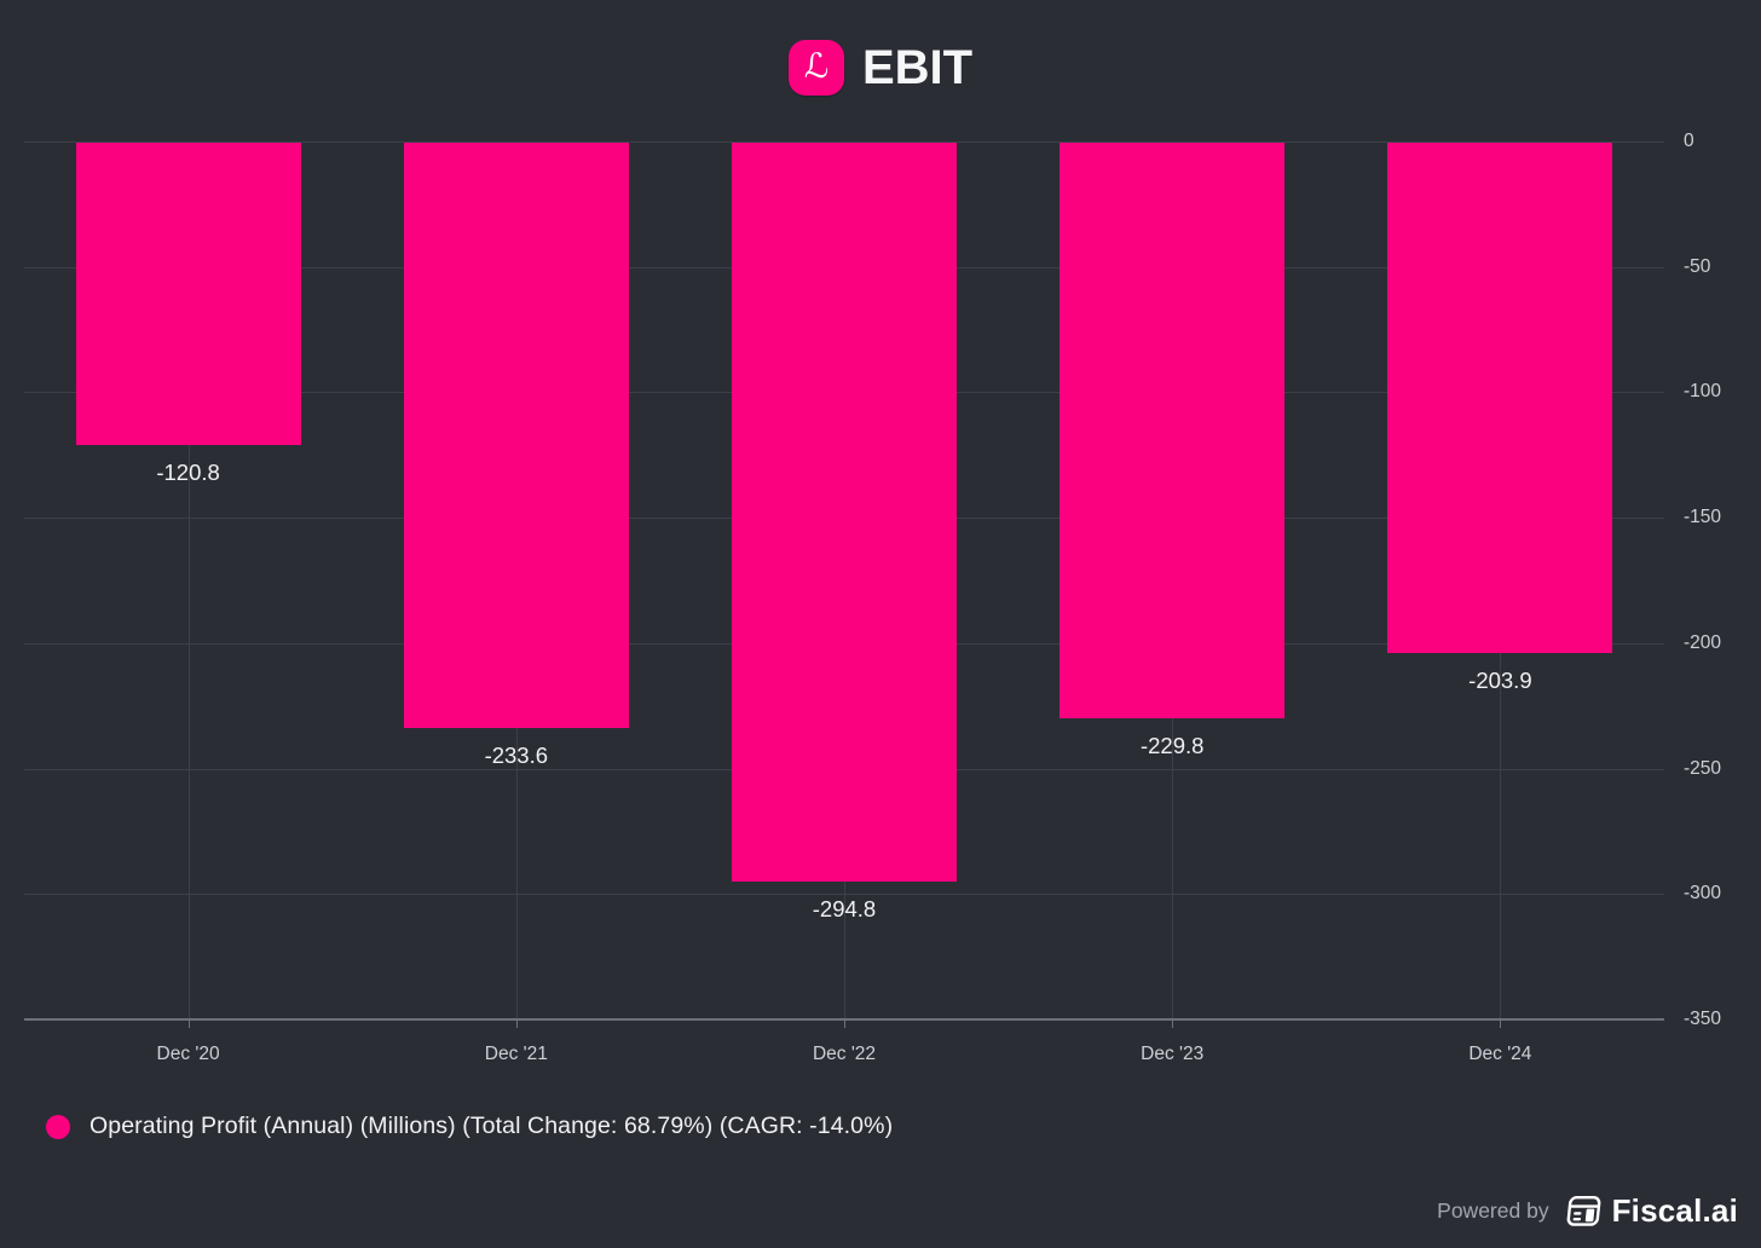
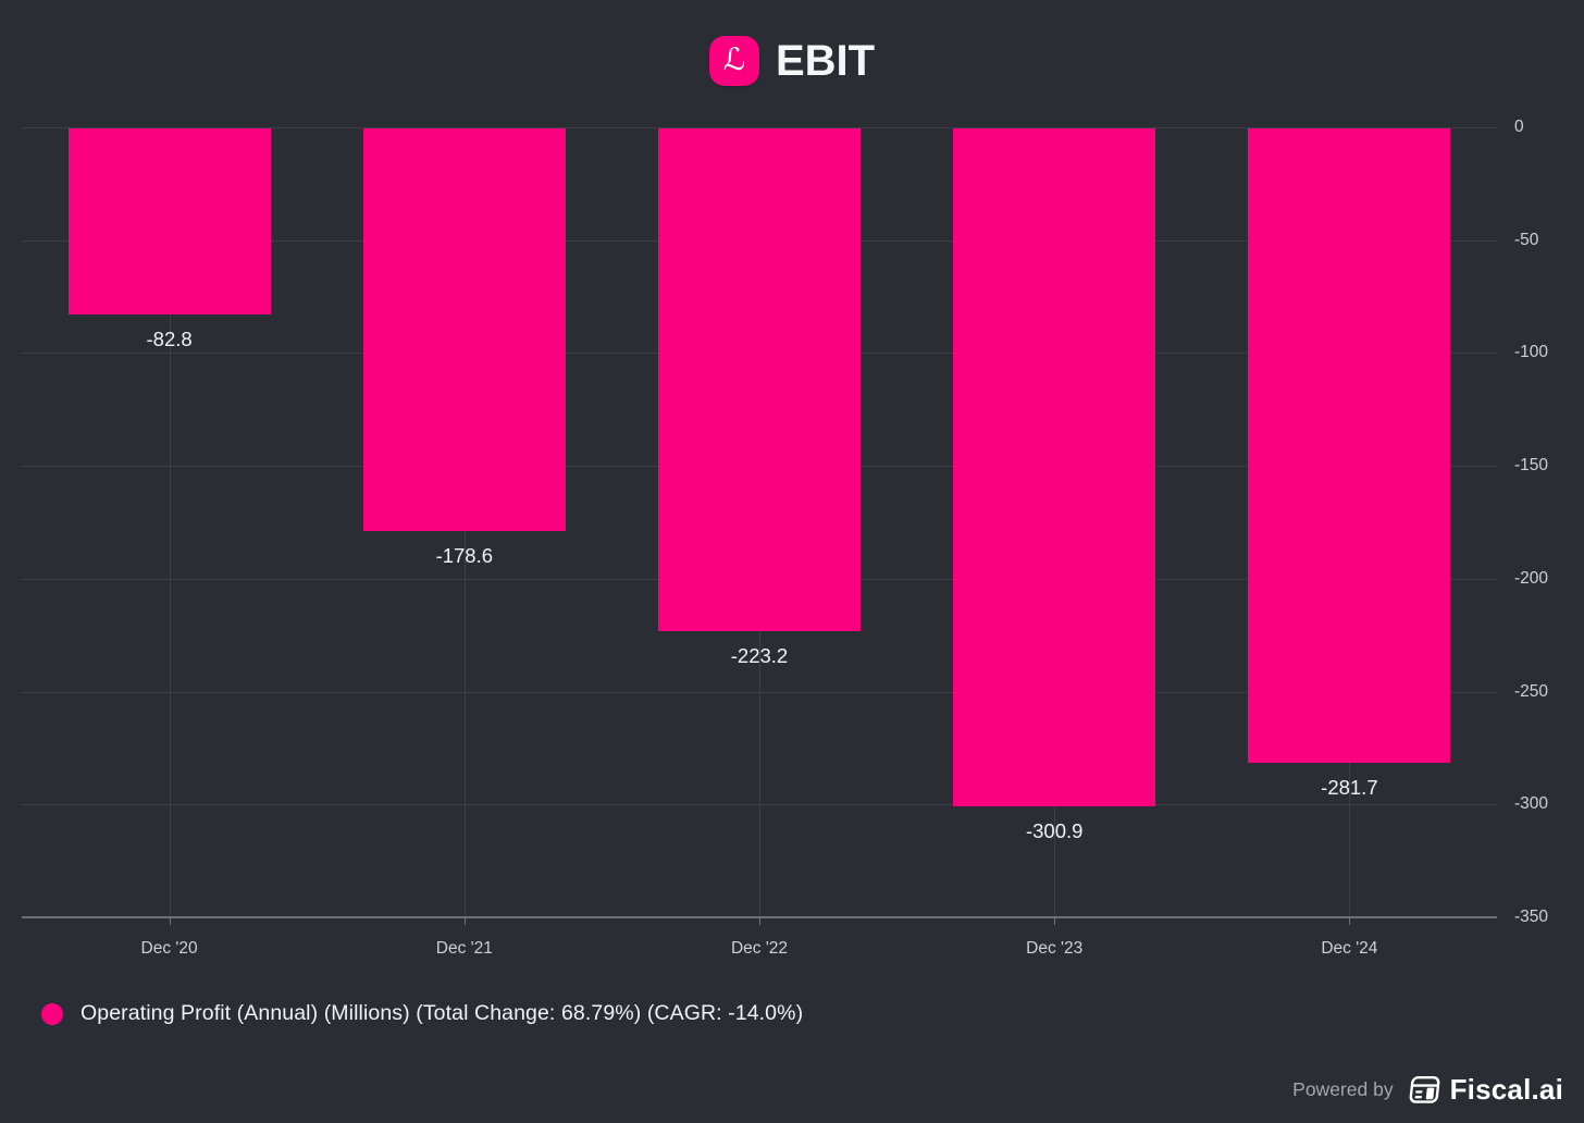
Dec '20: -120.8 -> -82.8
Dec '21: -233.6 -> -178.6
Dec '22: -294.8 -> -223.2
Dec '23: -229.8 -> -300.9
Dec '24: -203.9 -> -281.7
